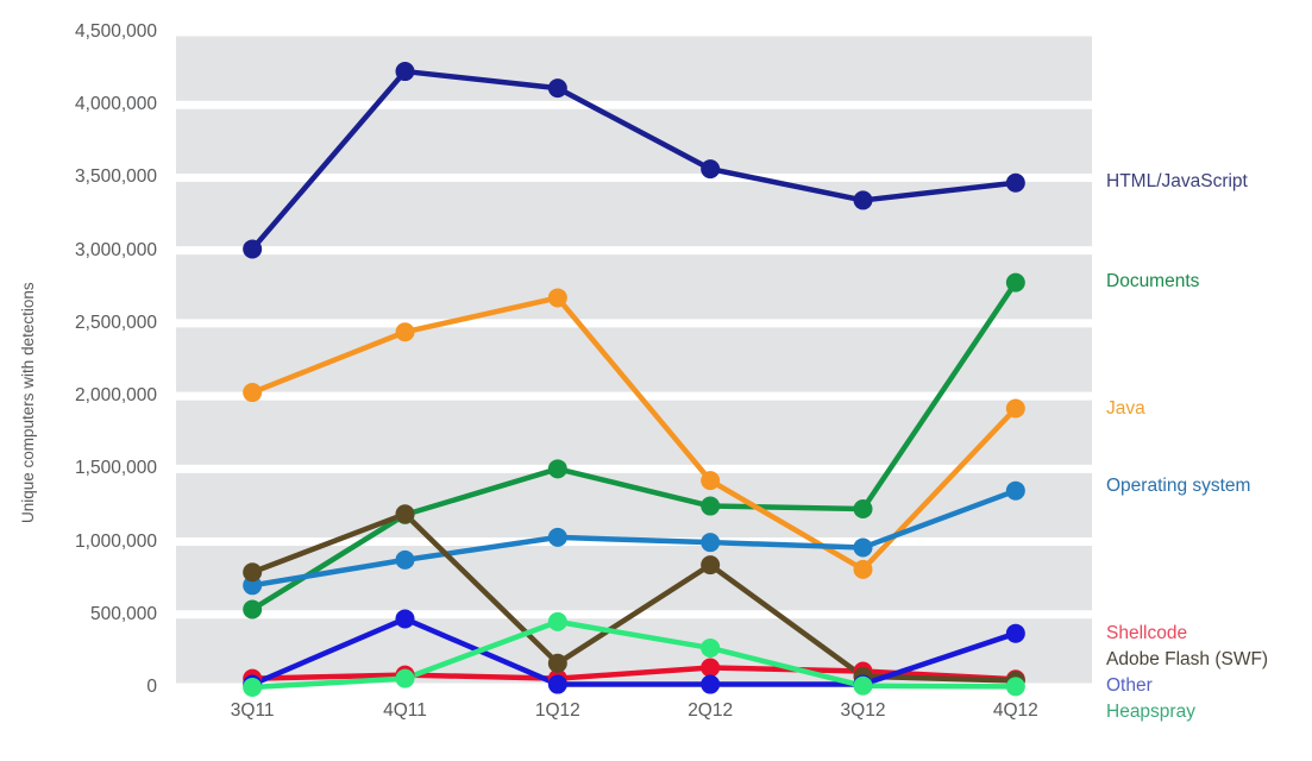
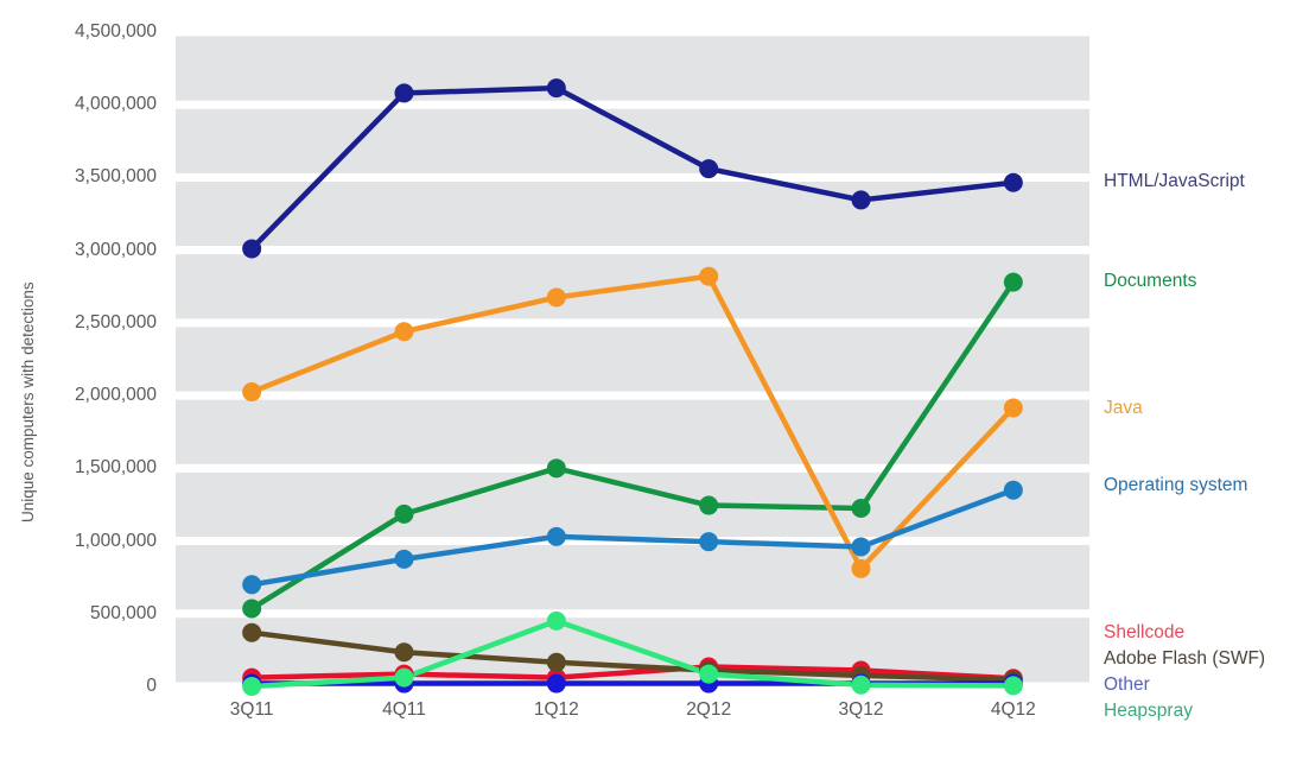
Adobe Flash (SWF)/3Q11: 790000 -> 370000
HTML/JavaScript/4Q11: 4230000 -> 4080000
Adobe Flash (SWF)/4Q11: 1190000 -> 240000
Other/4Q11: 470000 -> 20000
Java/2Q12: 1420000 -> 2820000
Adobe Flash (SWF)/2Q12: 840000 -> 110000
Heapspray/2Q12: 270000 -> 80000
Other/4Q12: 370000 -> 20000
